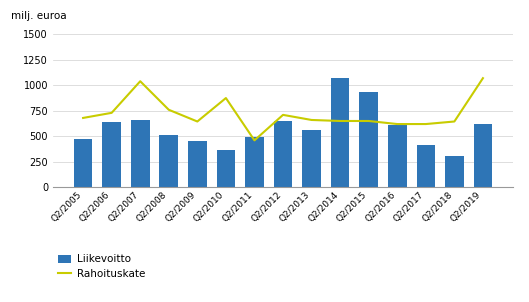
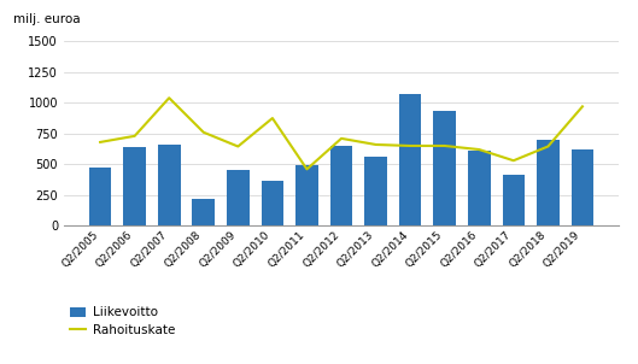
Liikevoitto/Q2/2008: 510 -> 220
Rahoituskate/Q2/2017: 620 -> 530
Liikevoitto/Q2/2018: 300 -> 700
Rahoituskate/Q2/2019: 1070 -> 970
